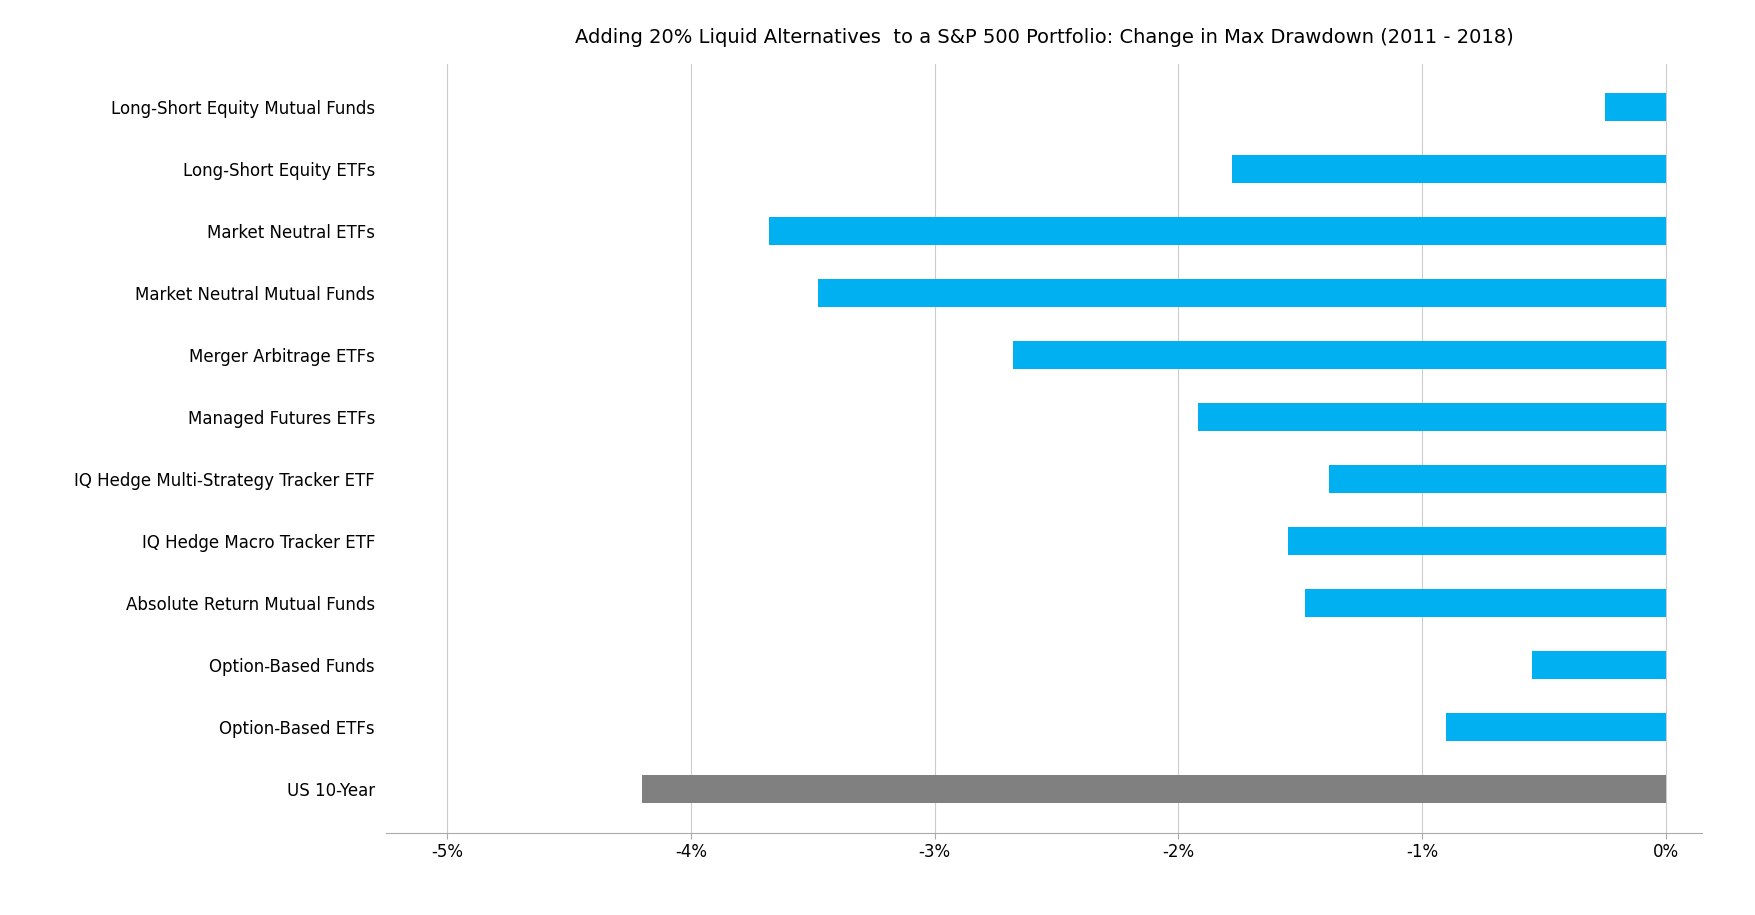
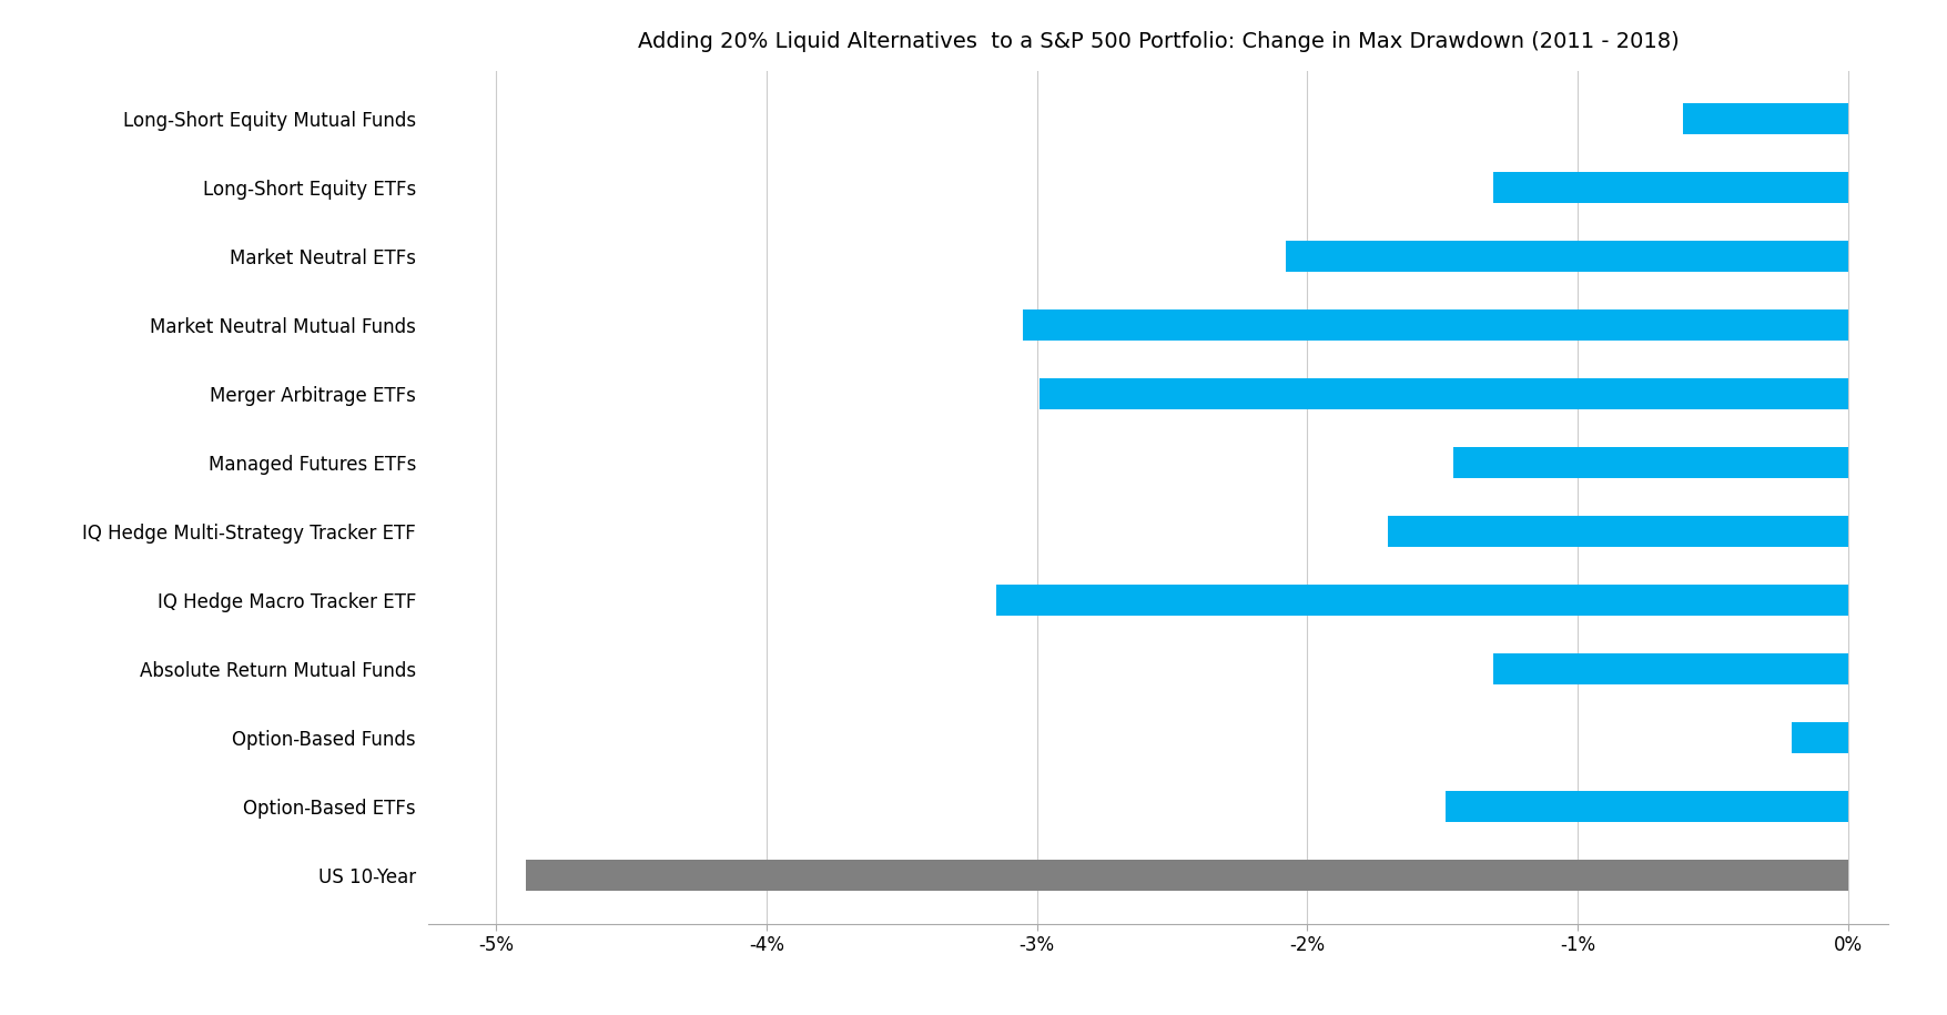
Long-Short Equity Mutual Funds: -0.25% -> -0.61%
Long-Short Equity ETFs: -1.78% -> -1.31%
Market Neutral ETFs: -3.68% -> -2.08%
Market Neutral Mutual Funds: -3.48% -> -3.05%
Merger Arbitrage ETFs: -2.68% -> -2.99%
Managed Futures ETFs: -1.92% -> -1.46%
IQ Hedge Multi-Strategy Tracker ETF: -1.38% -> -1.70%
IQ Hedge Macro Tracker ETF: -1.55% -> -3.15%
Absolute Return Mutual Funds: -1.48% -> -1.31%
Option-Based Funds: -0.55% -> -0.21%
Option-Based ETFs: -0.90% -> -1.49%
US 10-Year: -4.20% -> -4.89%
